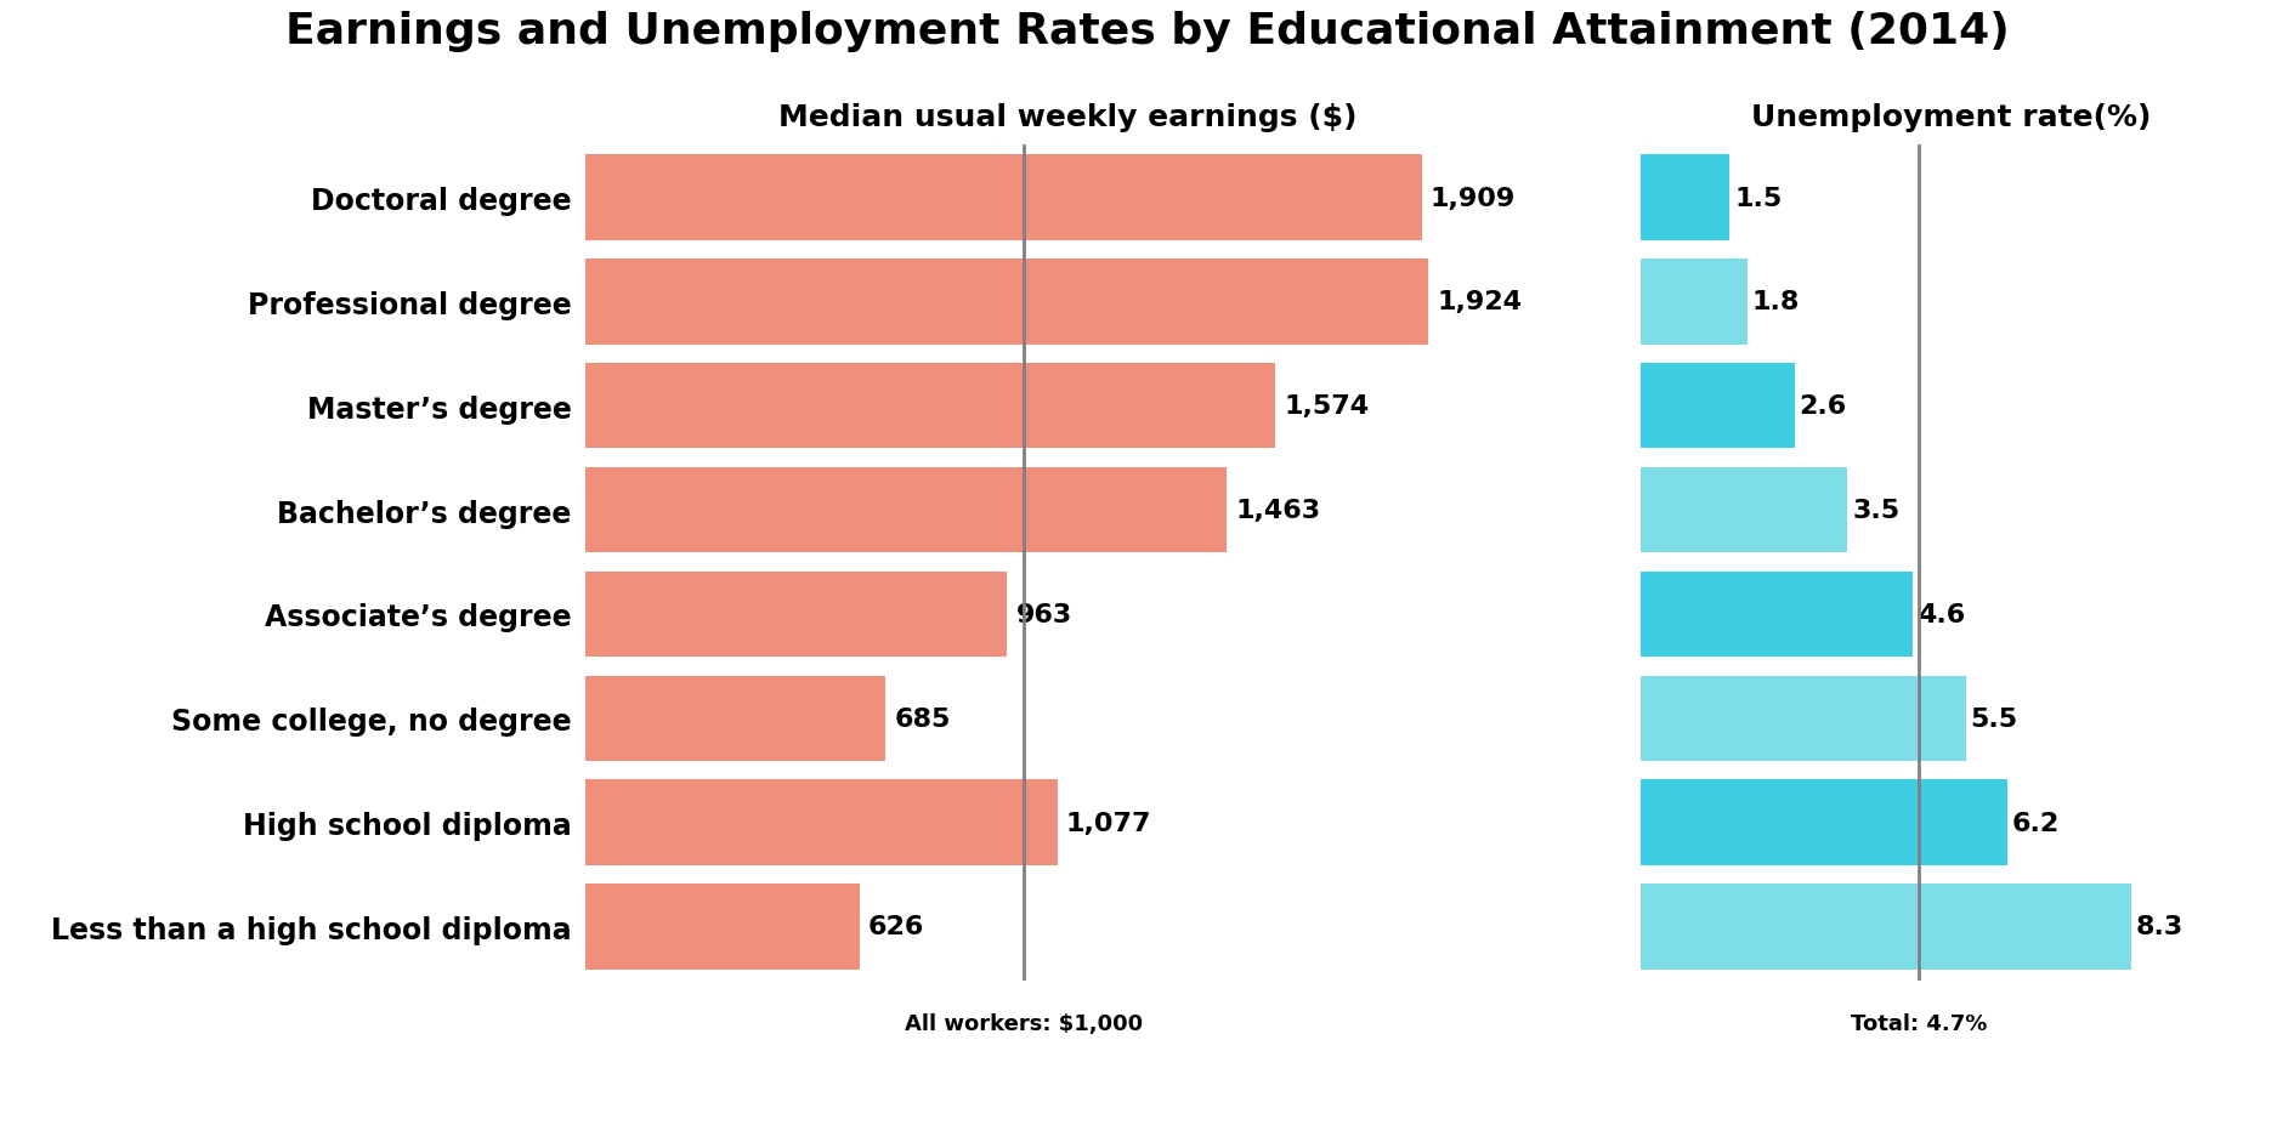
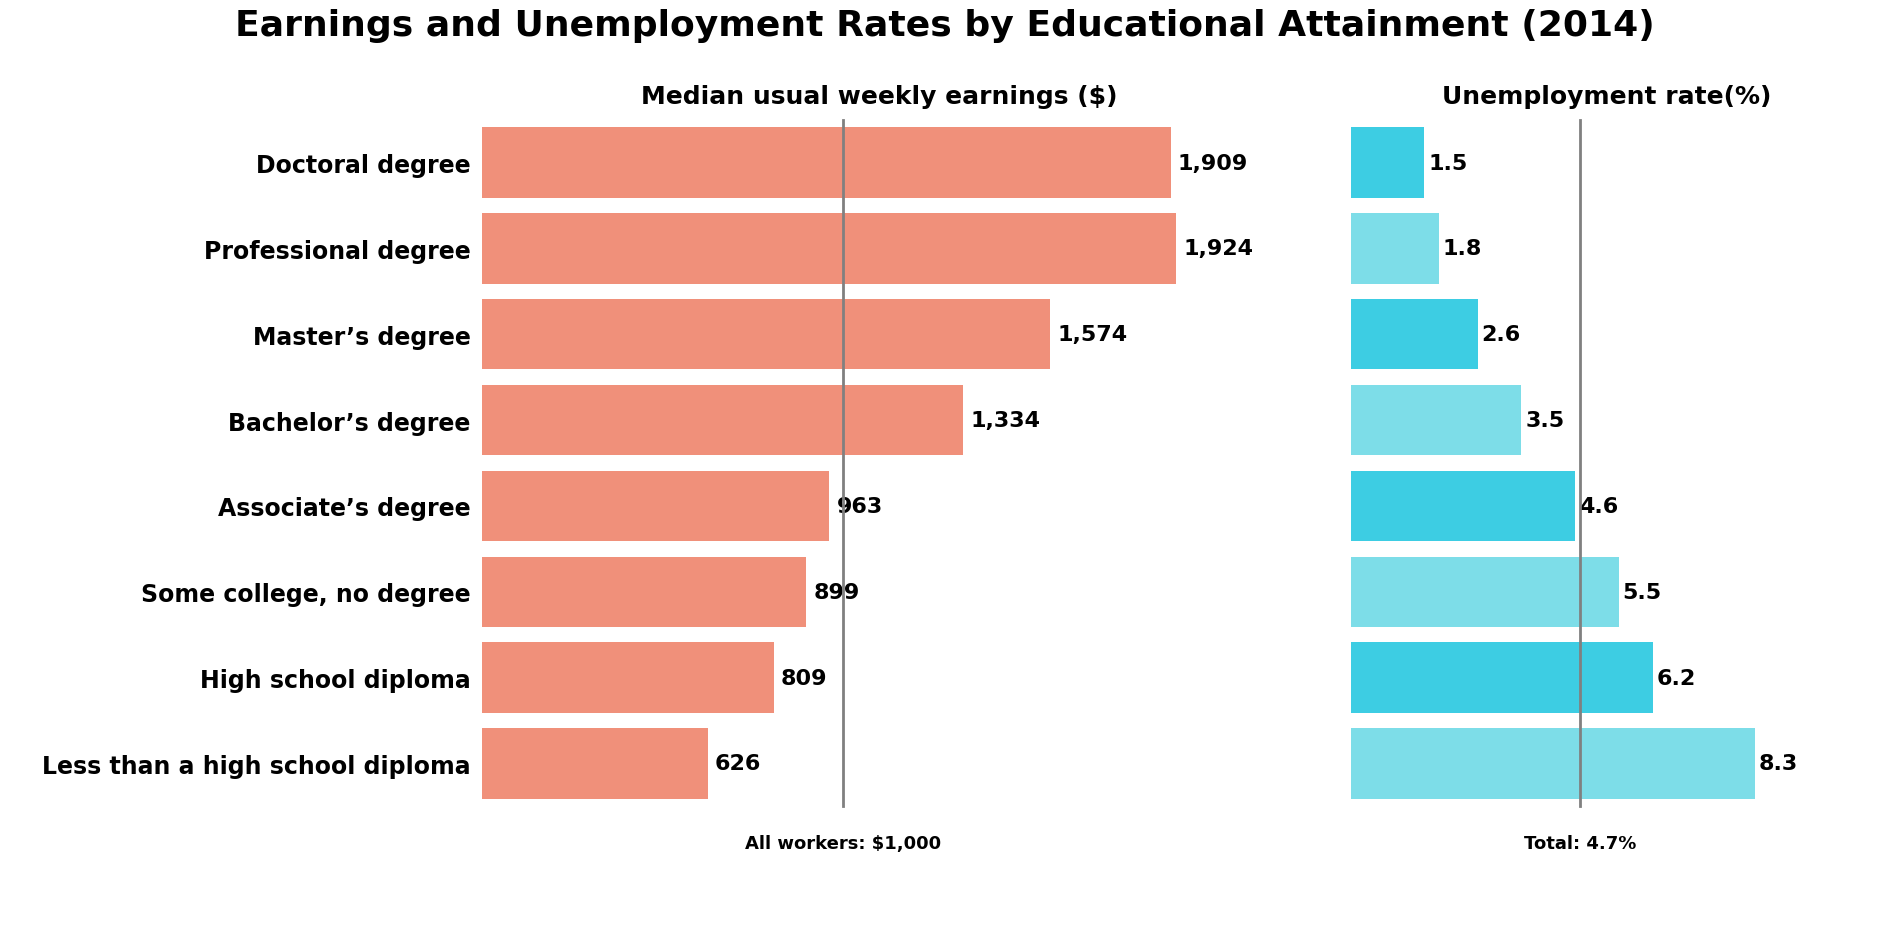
Median usual weekly earnings ($)/Bachelor’s degree: 1,463 -> 1,334
Median usual weekly earnings ($)/Some college, no degree: 685 -> 899
Median usual weekly earnings ($)/High school diploma: 1,077 -> 809
